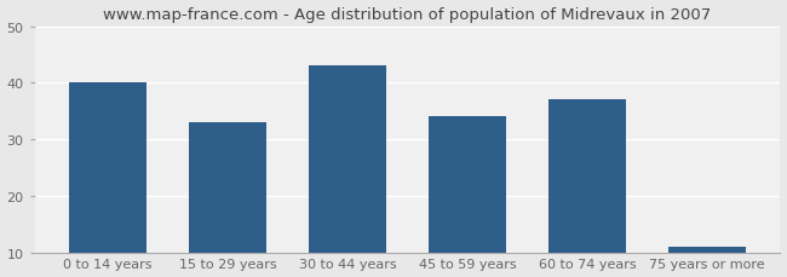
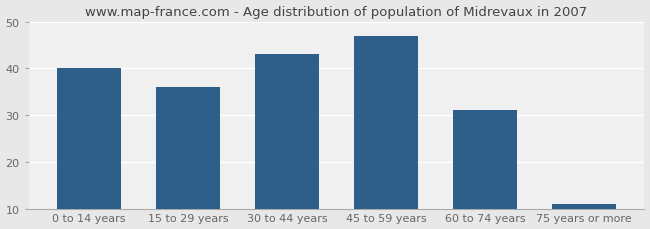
15 to 29 years: 33 -> 36
45 to 59 years: 34 -> 47
60 to 74 years: 37 -> 31
